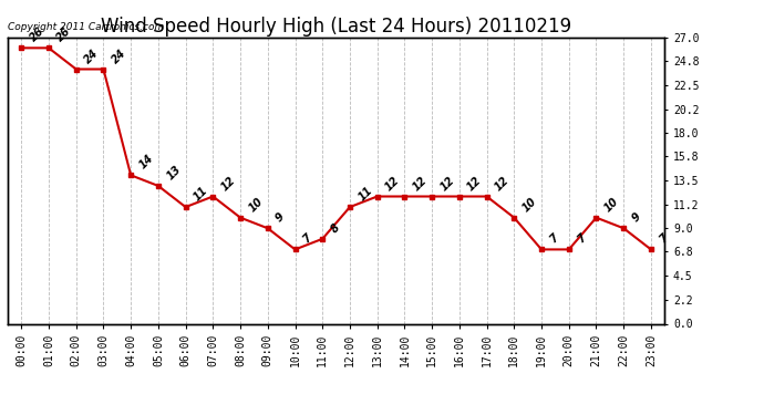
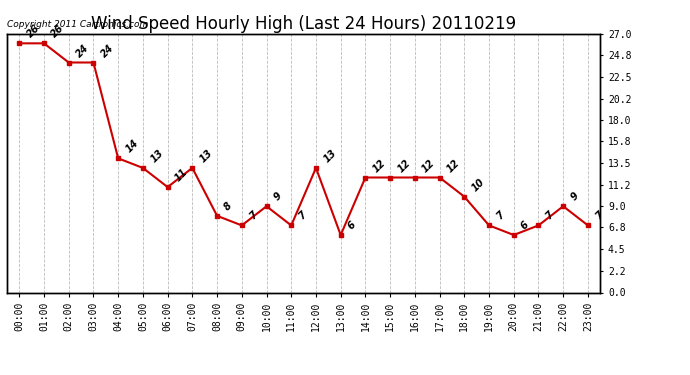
07:00: 12 -> 13
08:00: 10 -> 8
09:00: 9 -> 7
10:00: 7 -> 9
11:00: 8 -> 7
12:00: 11 -> 13
13:00: 12 -> 6
20:00: 7 -> 6
21:00: 10 -> 7
